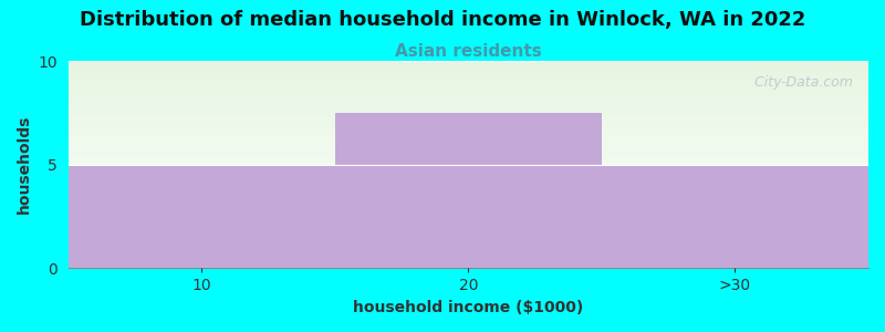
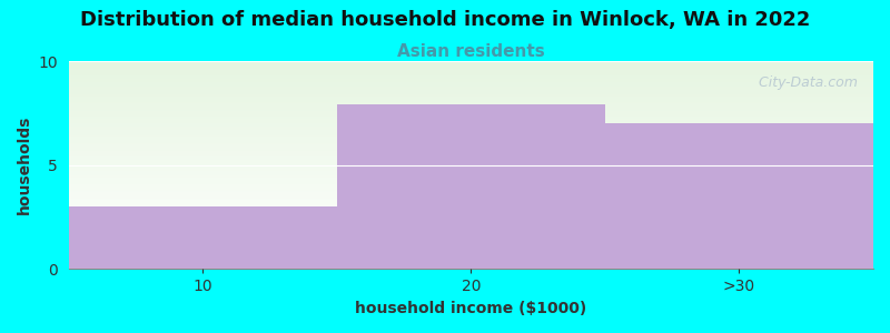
10: 5.0 -> 3.0
20: 7.5 -> 7.9
>30: 5.0 -> 7.0
